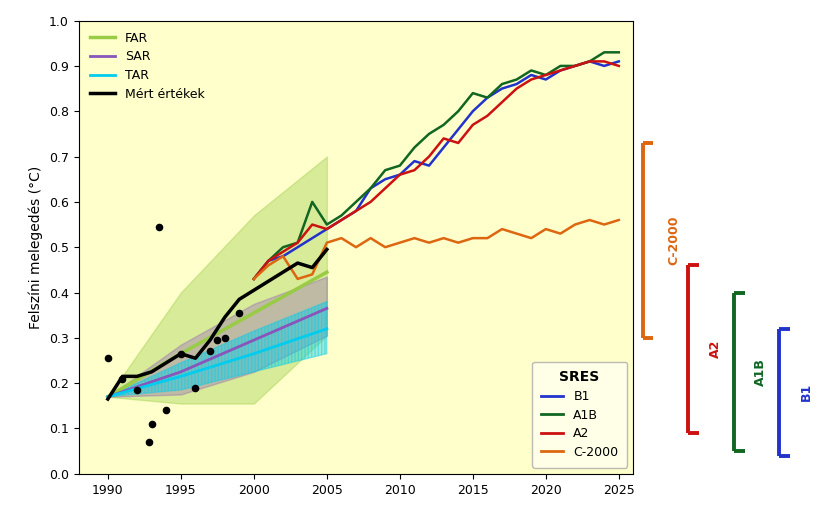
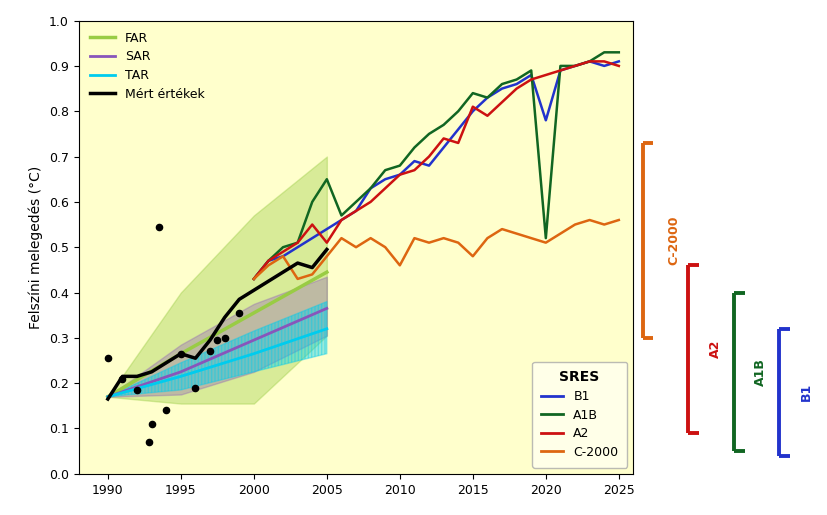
A1B/2005: 0.55 -> 0.65
A2/2005: 0.54 -> 0.51
C-2000/2005: 0.51 -> 0.48
C-2000/2010: 0.51 -> 0.46
A2/2015: 0.77 -> 0.81
C-2000/2015: 0.52 -> 0.48
B1/2020: 0.87 -> 0.78
A1B/2020: 0.88 -> 0.52
C-2000/2020: 0.54 -> 0.51
